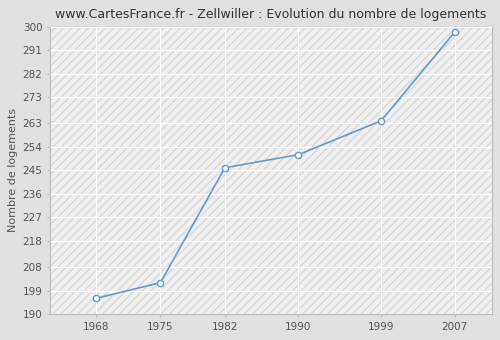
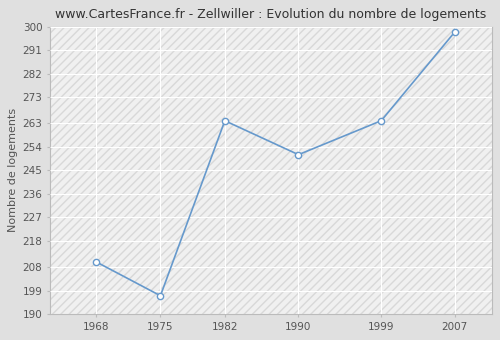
1968: 196 -> 210
1975: 202 -> 197
1982: 246 -> 264
